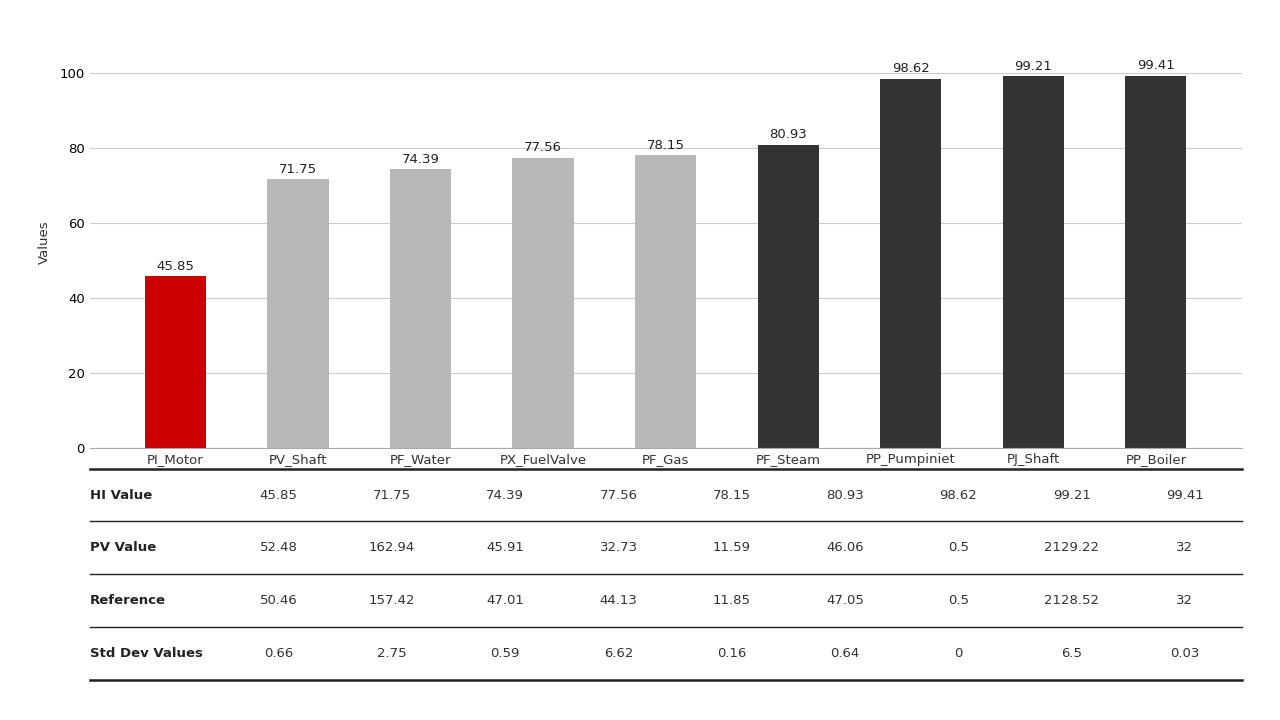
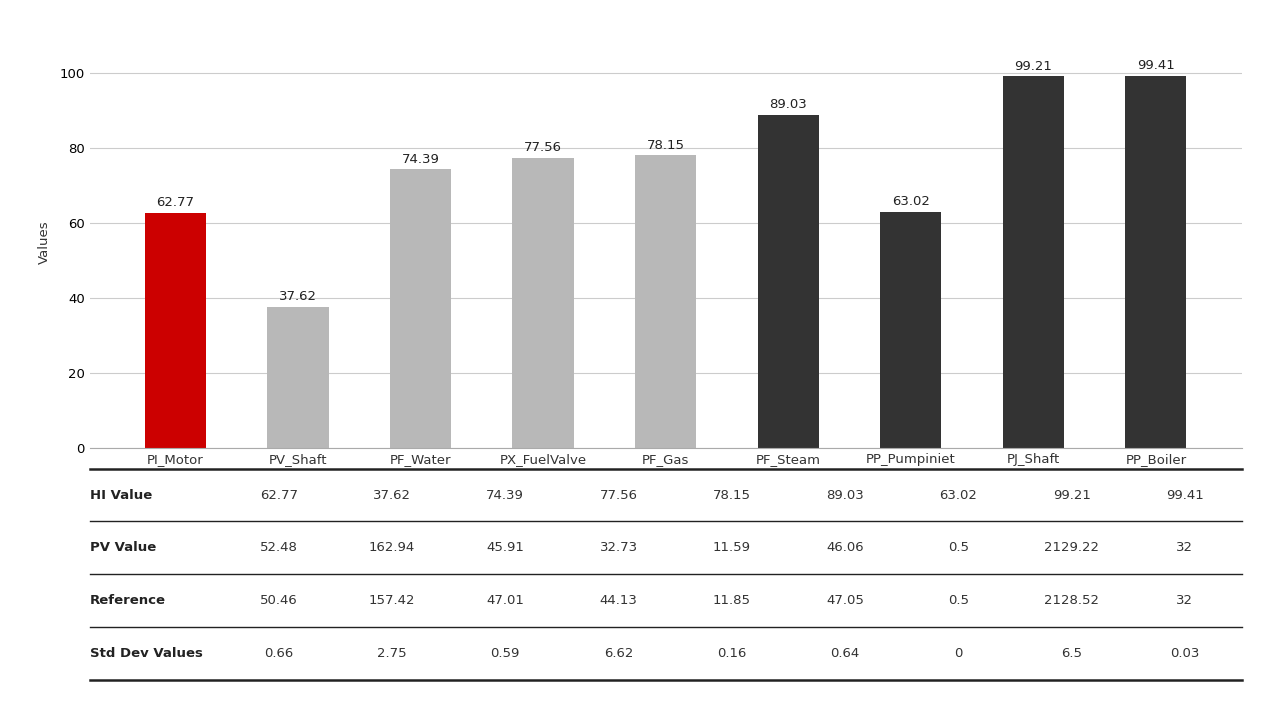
PI_Motor: 45.85 -> 62.77
PV_Shaft: 71.75 -> 37.62
PF_Steam: 80.93 -> 89.03
PP_Pumpiniet: 98.62 -> 63.02
